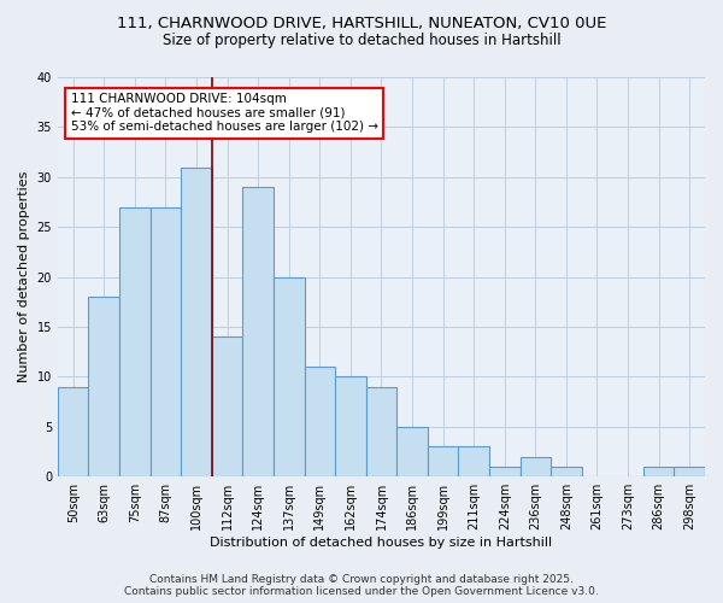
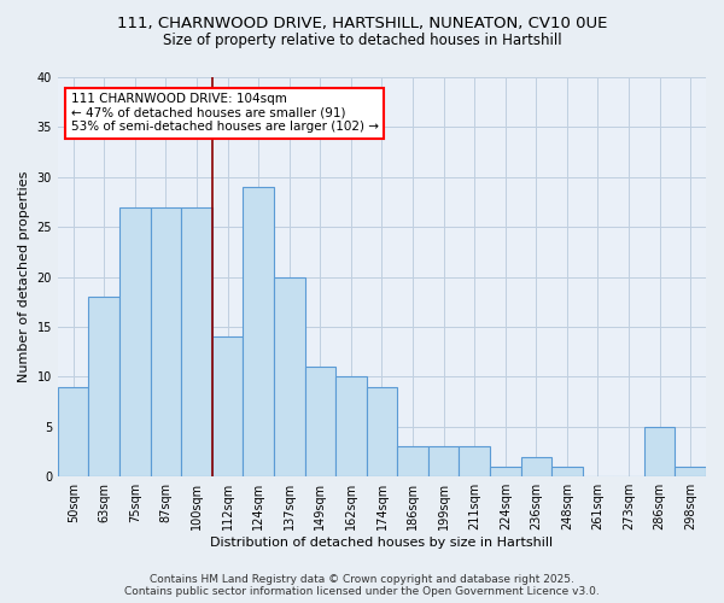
100sqm: 31 -> 27
186sqm: 5 -> 3
286sqm: 1 -> 5
